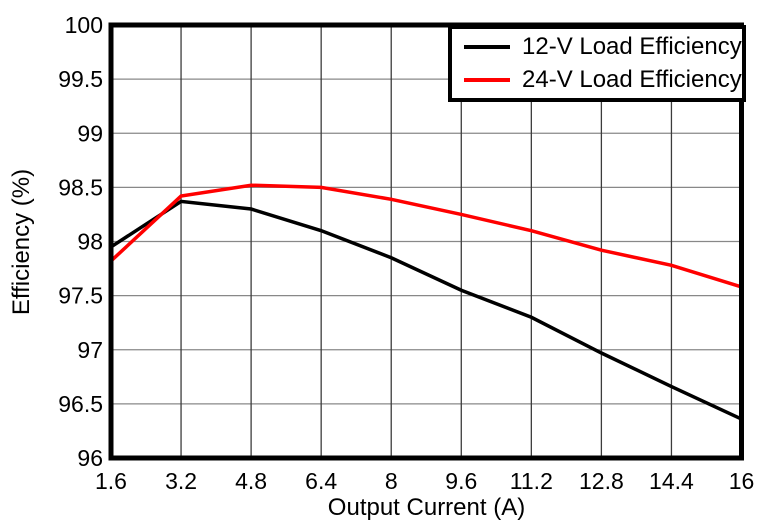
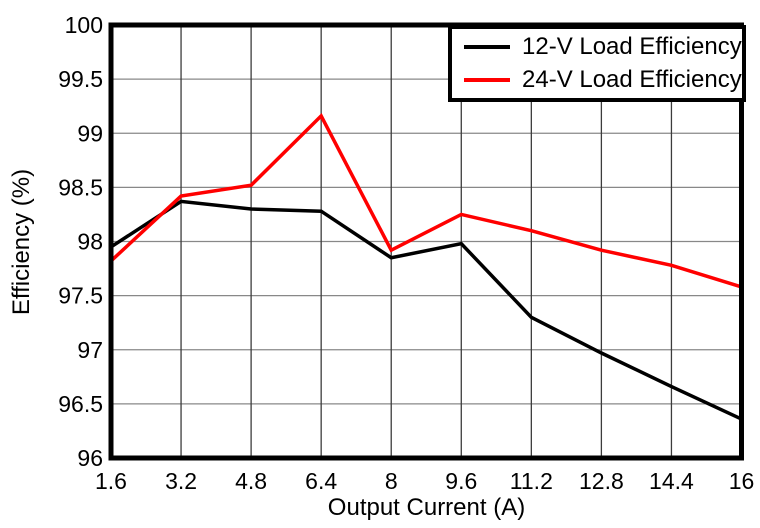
12-V Load Efficiency/6.4: 98.10 -> 98.28
24-V Load Efficiency/6.4: 98.50 -> 99.16
24-V Load Efficiency/8: 98.39 -> 97.92
12-V Load Efficiency/9.6: 97.55 -> 97.98
